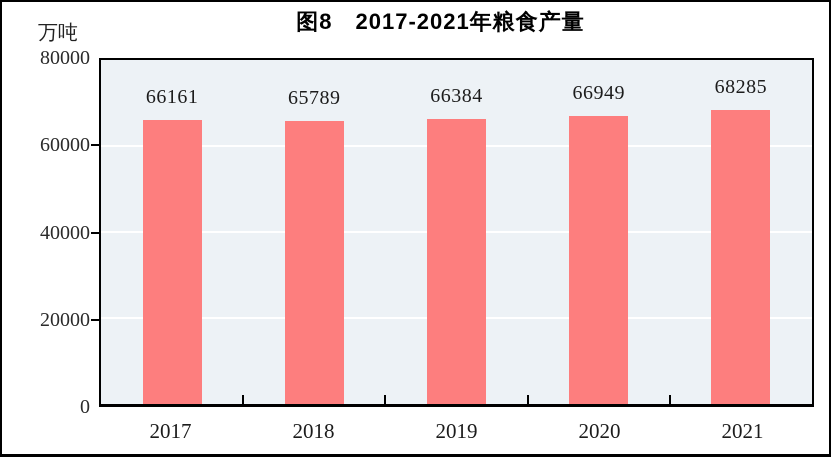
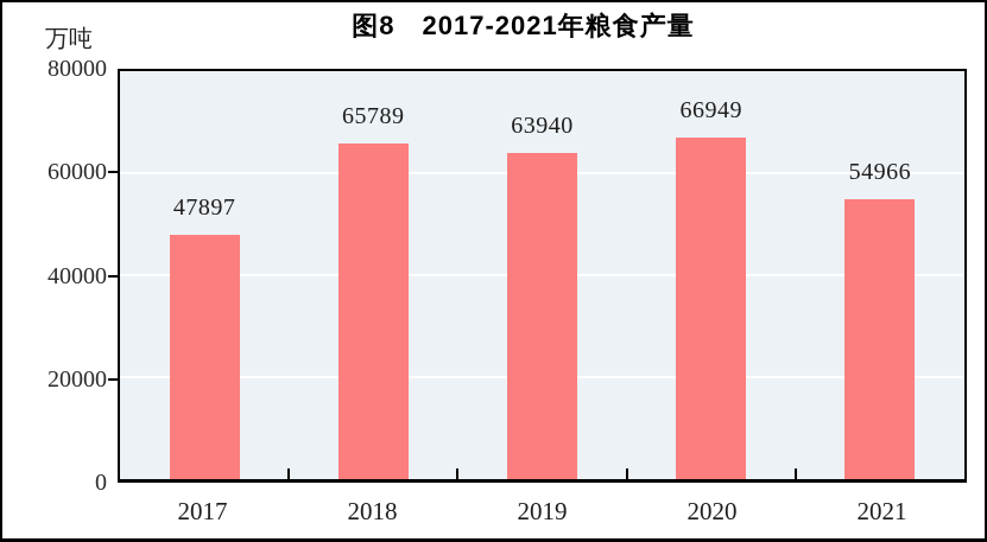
2017: 66161 -> 47897
2019: 66384 -> 63940
2021: 68285 -> 54966
